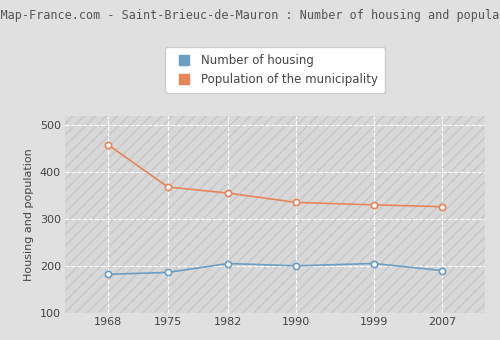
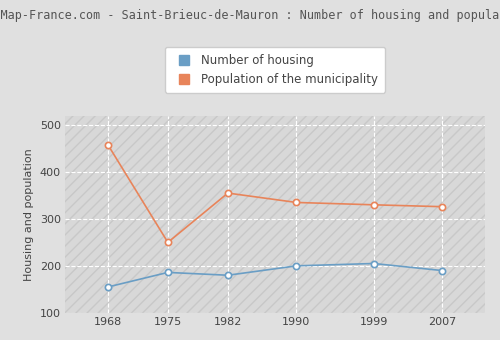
Number of housing/1968: 182 -> 155
Population of the municipality/1975: 368 -> 250
Number of housing/1982: 205 -> 180
